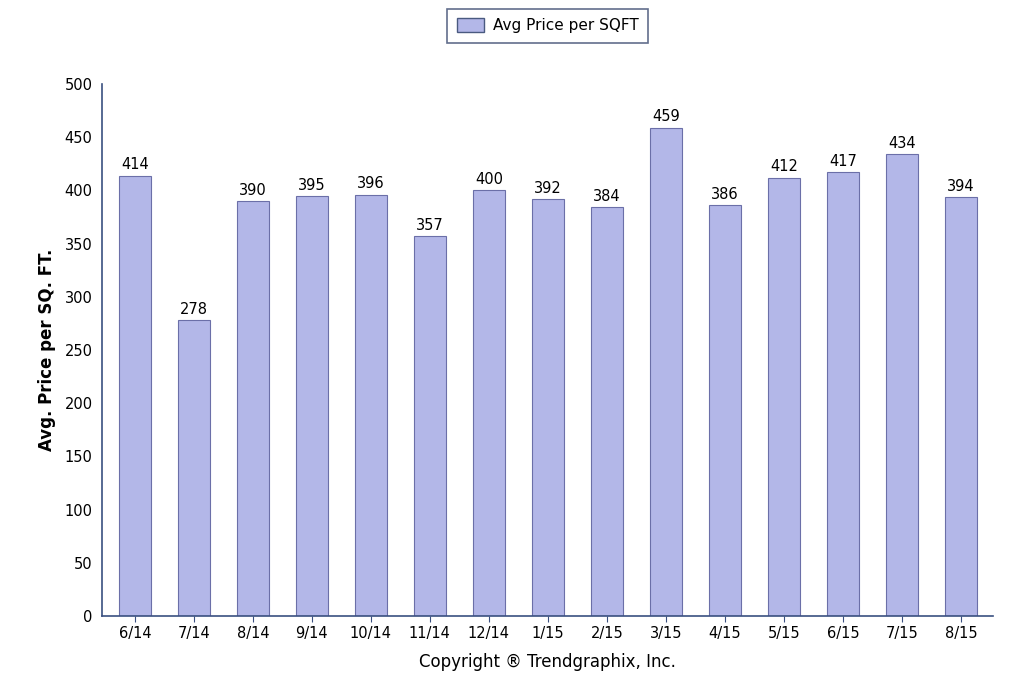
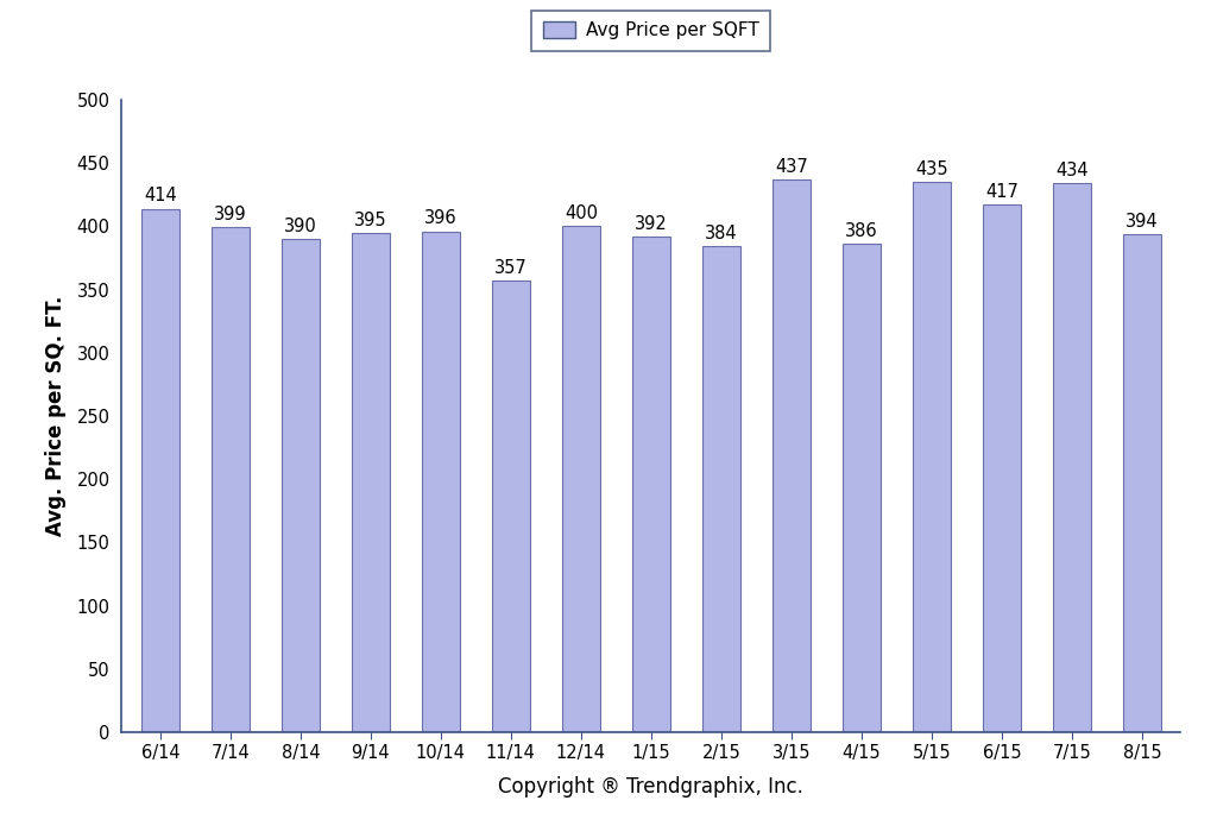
7/14: 278 -> 399
3/15: 459 -> 437
5/15: 412 -> 435
